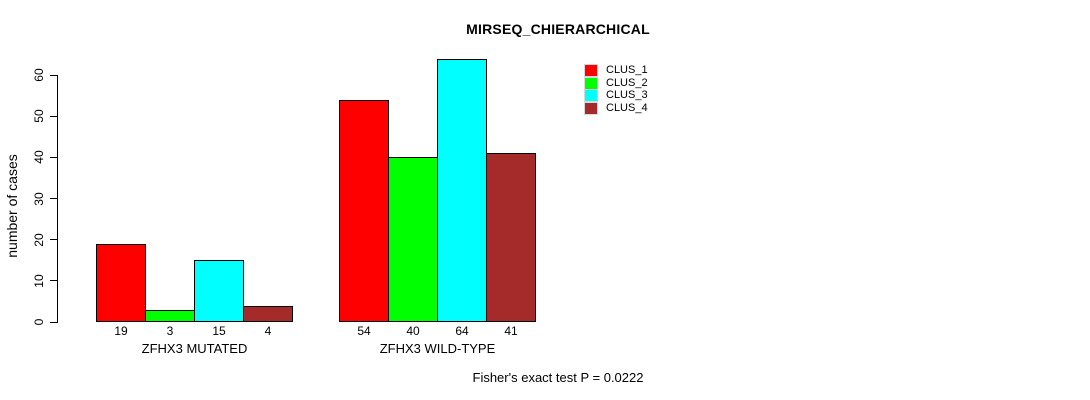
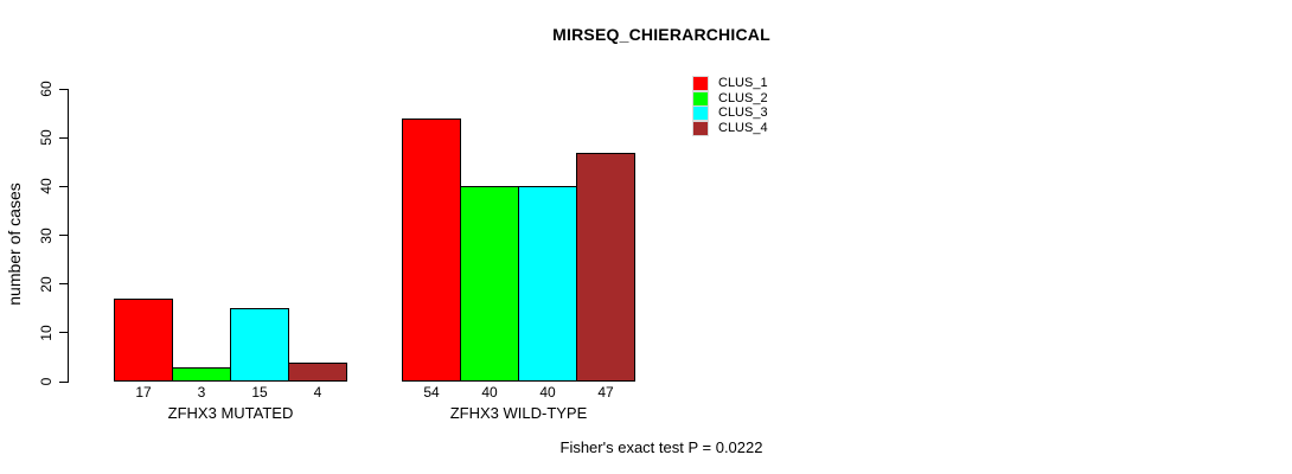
CLUS_1/ZFHX3 MUTATED: 19 -> 17
CLUS_3/ZFHX3 WILD-TYPE: 64 -> 40
CLUS_4/ZFHX3 WILD-TYPE: 41 -> 47
